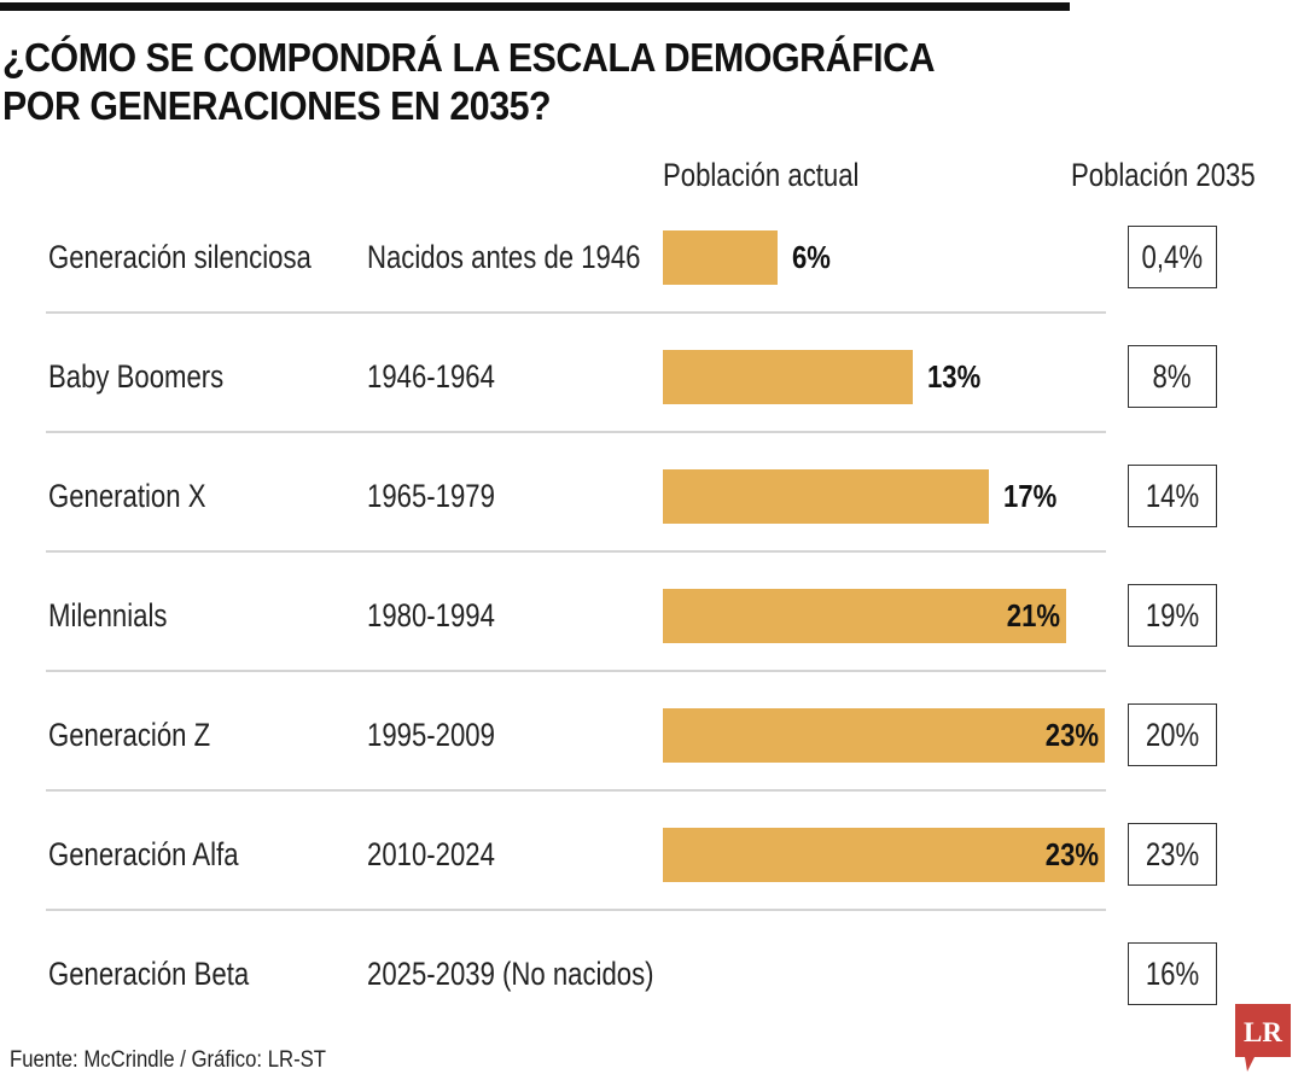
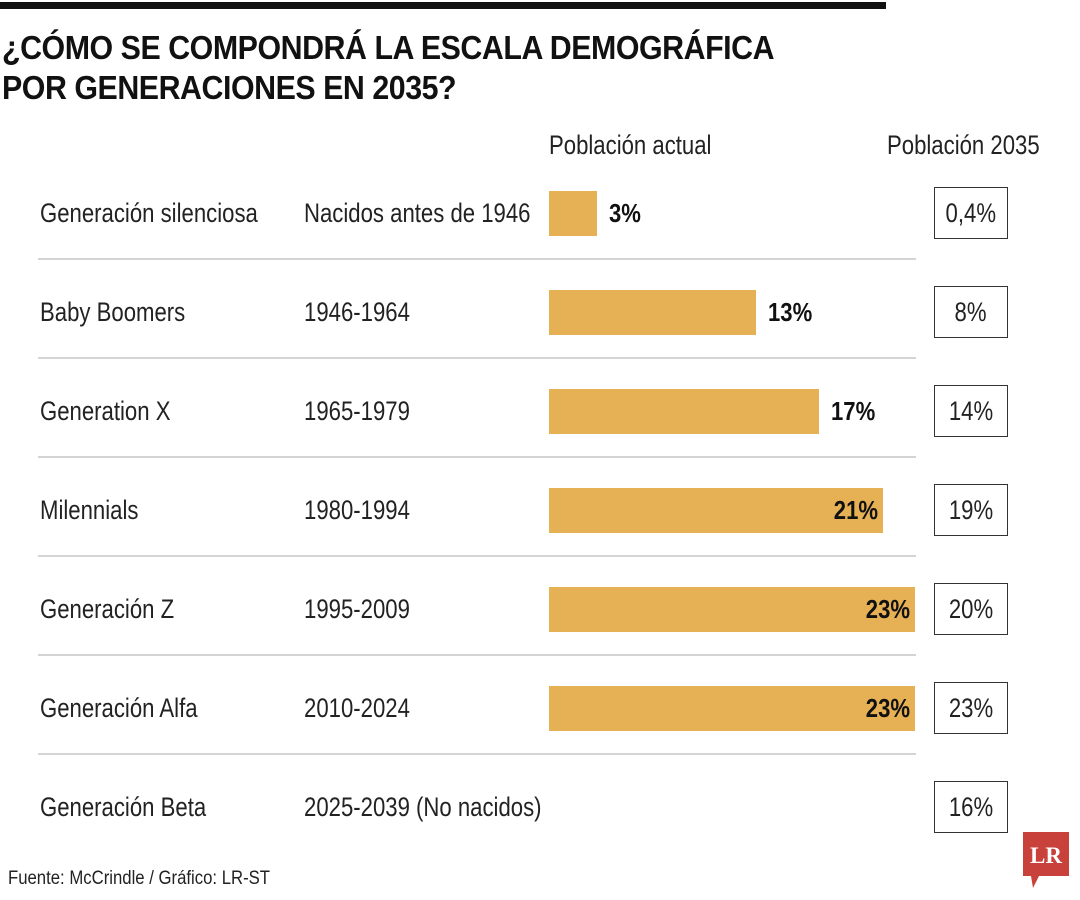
Población actual/Generación silenciosa: 6% -> 3%
